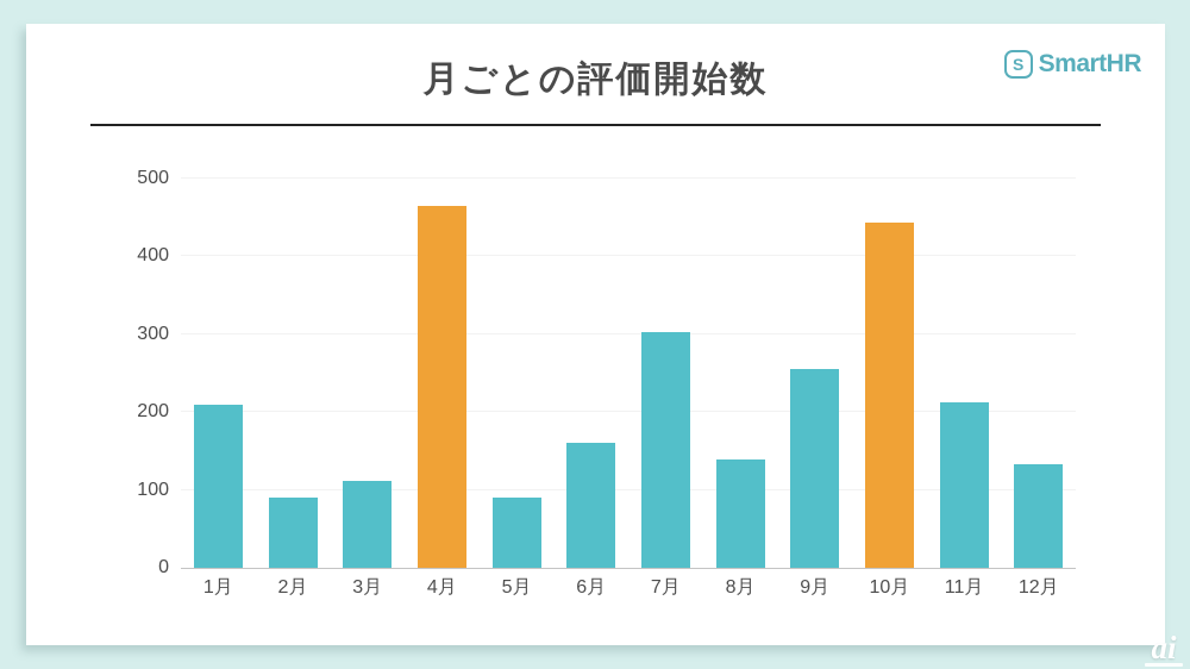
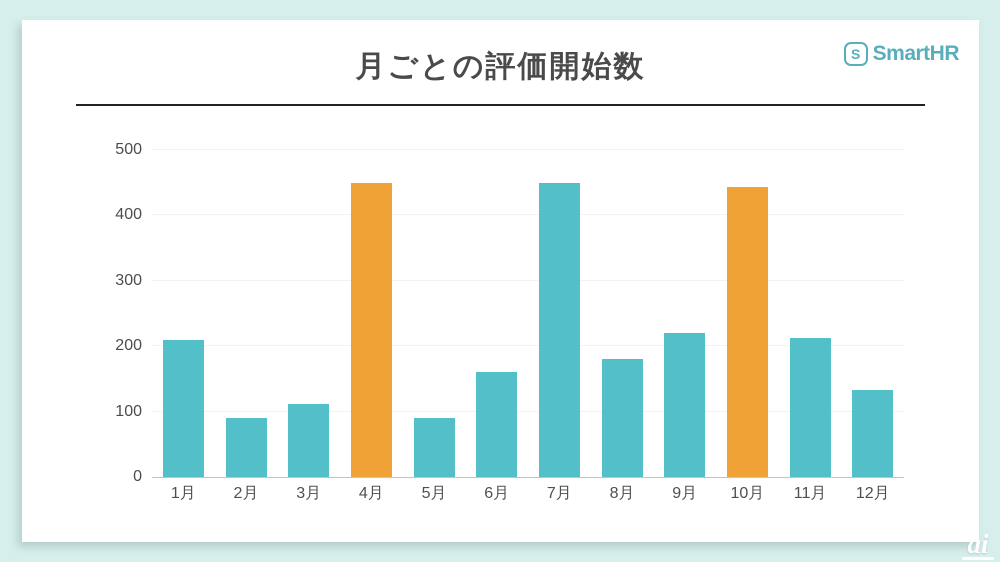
4月: 460 -> 450
7月: 300 -> 450
8月: 140 -> 180
9月: 260 -> 220
